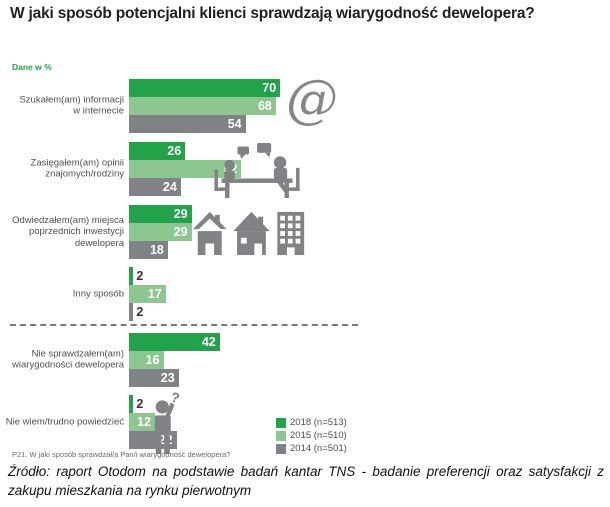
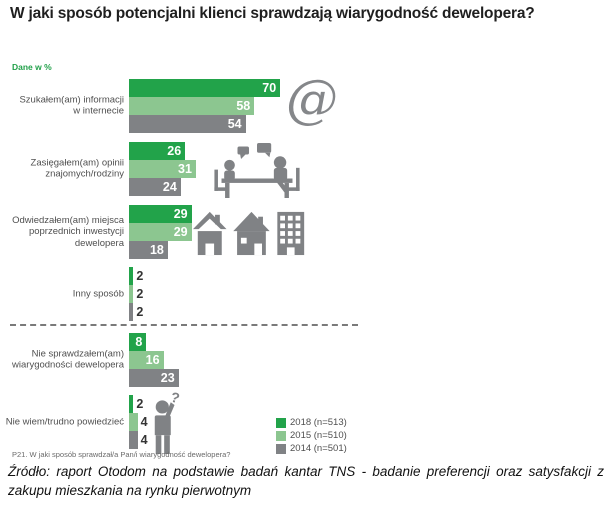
2015 (n=510)/Szukałem(am) informacji w internecie: 68 -> 58
2015 (n=510)/Zasięgałem(am) opinii znajomych/rodziny: 52 -> 31
2015 (n=510)/Inny sposób: 17 -> 2
2018 (n=513)/Nie sprawdzałem(am) wiarygodności dewelopera: 42 -> 8
2015 (n=510)/Nie wiem/trudno powiedzieć: 12 -> 4
2014 (n=501)/Nie wiem/trudno powiedzieć: 22 -> 4
